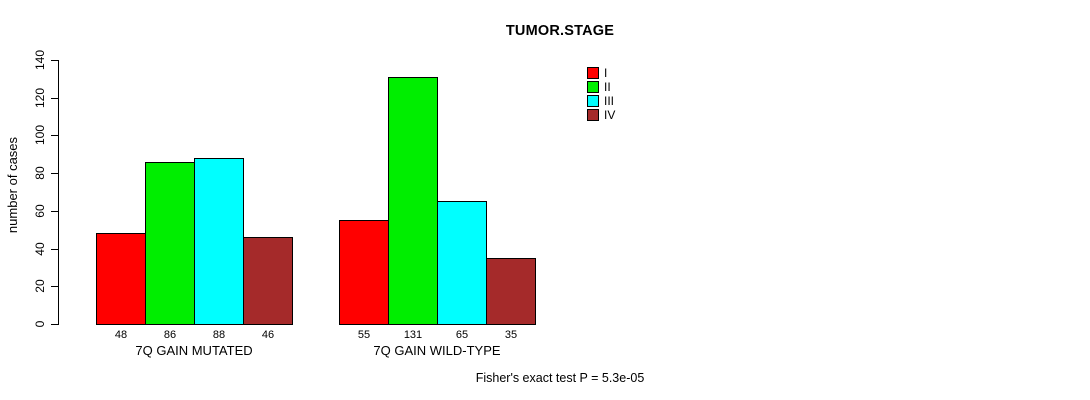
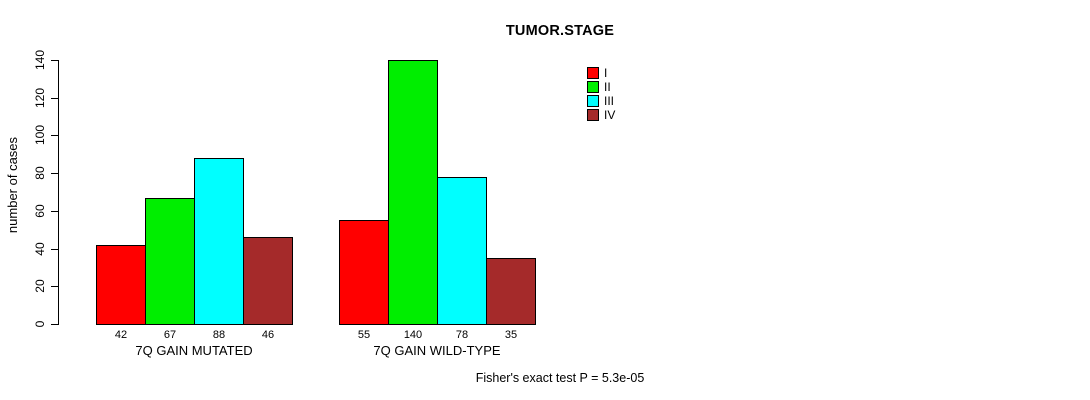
I/7Q GAIN MUTATED: 48 -> 42
II/7Q GAIN MUTATED: 86 -> 67
II/7Q GAIN WILD-TYPE: 131 -> 140
III/7Q GAIN WILD-TYPE: 65 -> 78
